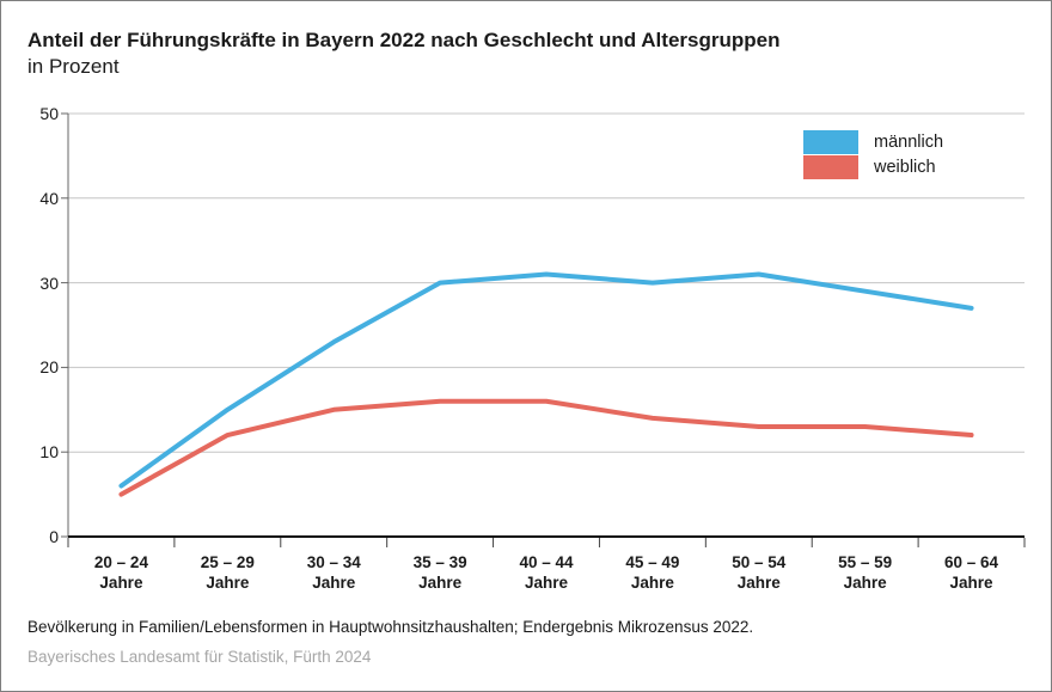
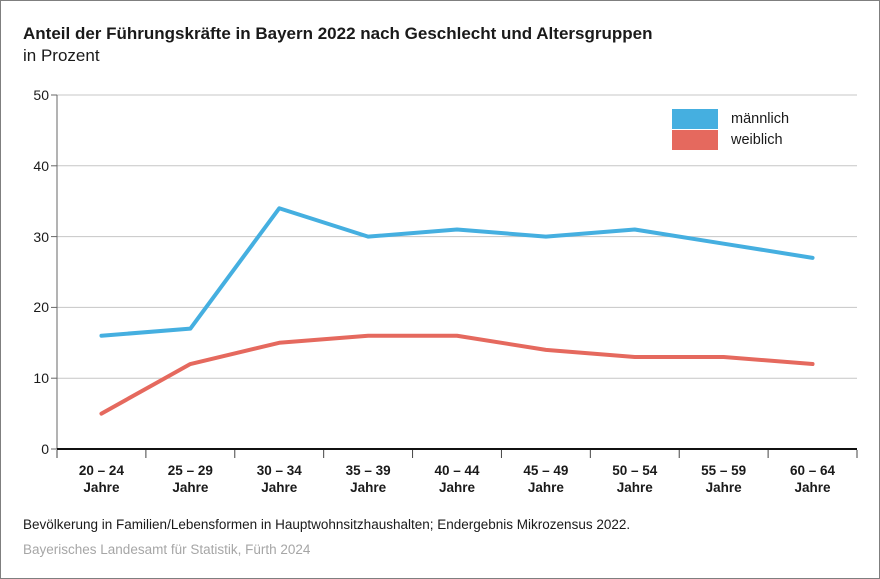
männlich/20 – 24: 6 -> 16
männlich/25 – 29: 15 -> 17
männlich/30 – 34: 23 -> 34
